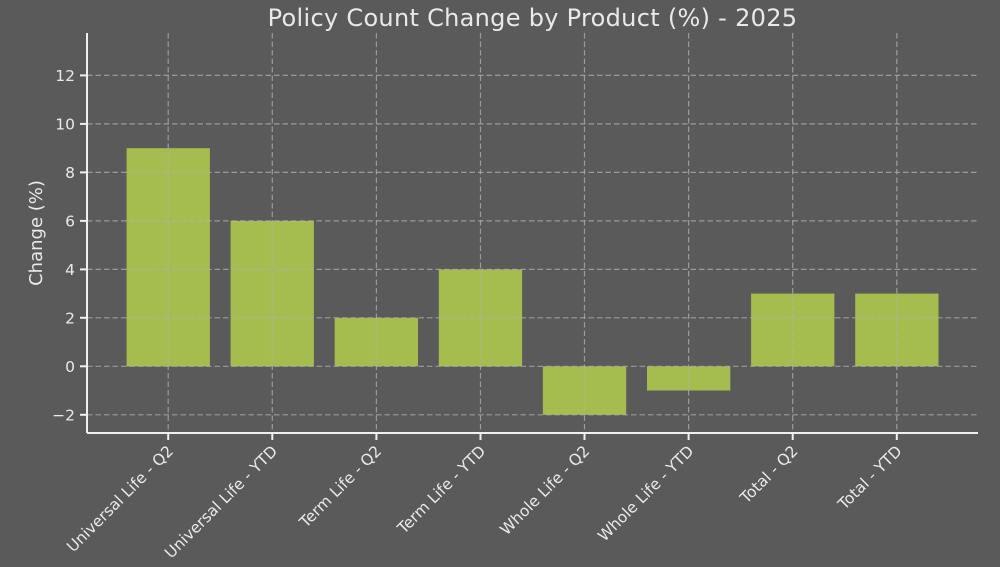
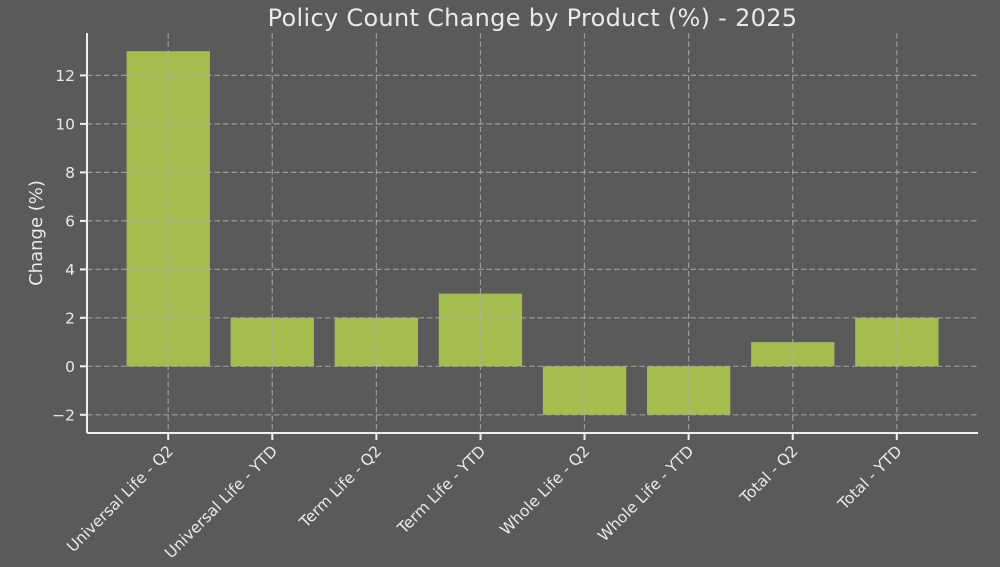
Universal Life - Q2: 9 -> 13
Universal Life - YTD: 6 -> 2
Term Life - YTD: 4 -> 3
Whole Life - YTD: -1 -> -2
Total - Q2: 3 -> 1
Total - YTD: 3 -> 2
